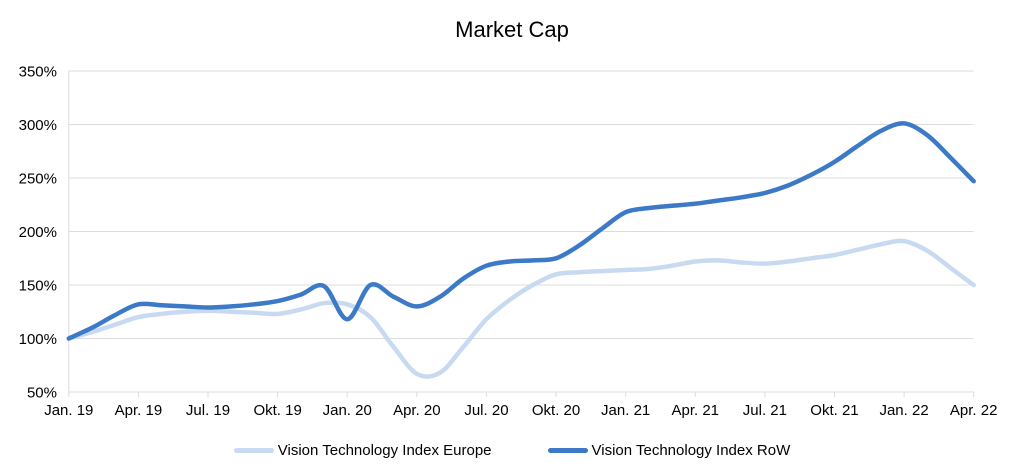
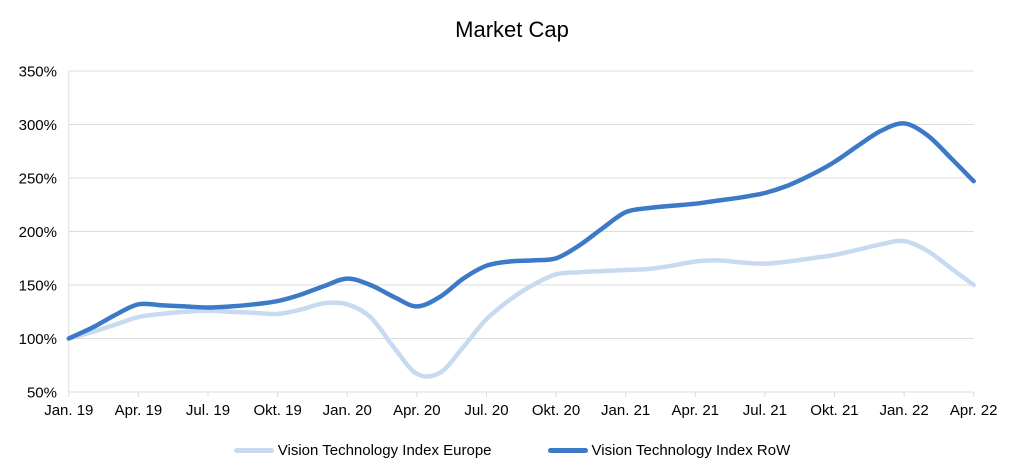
Vision Technology Index RoW/Jan. 20: 118% -> 156%
